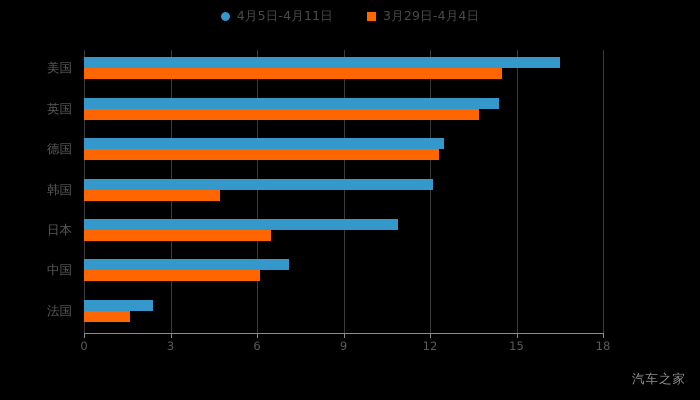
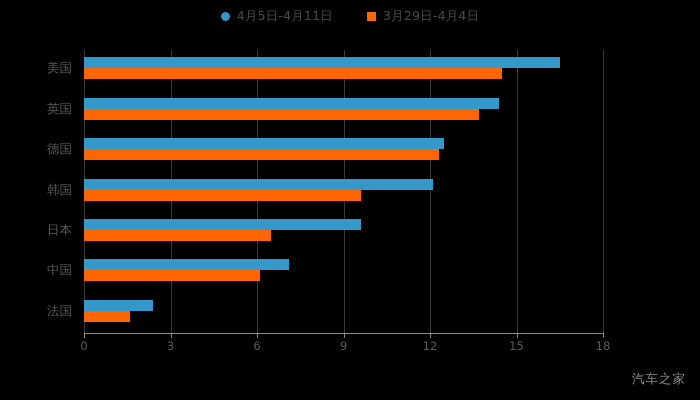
3月29日-4月4日/韩国: 4.7 -> 9.6
4月5日-4月11日/日本: 10.9 -> 9.6
